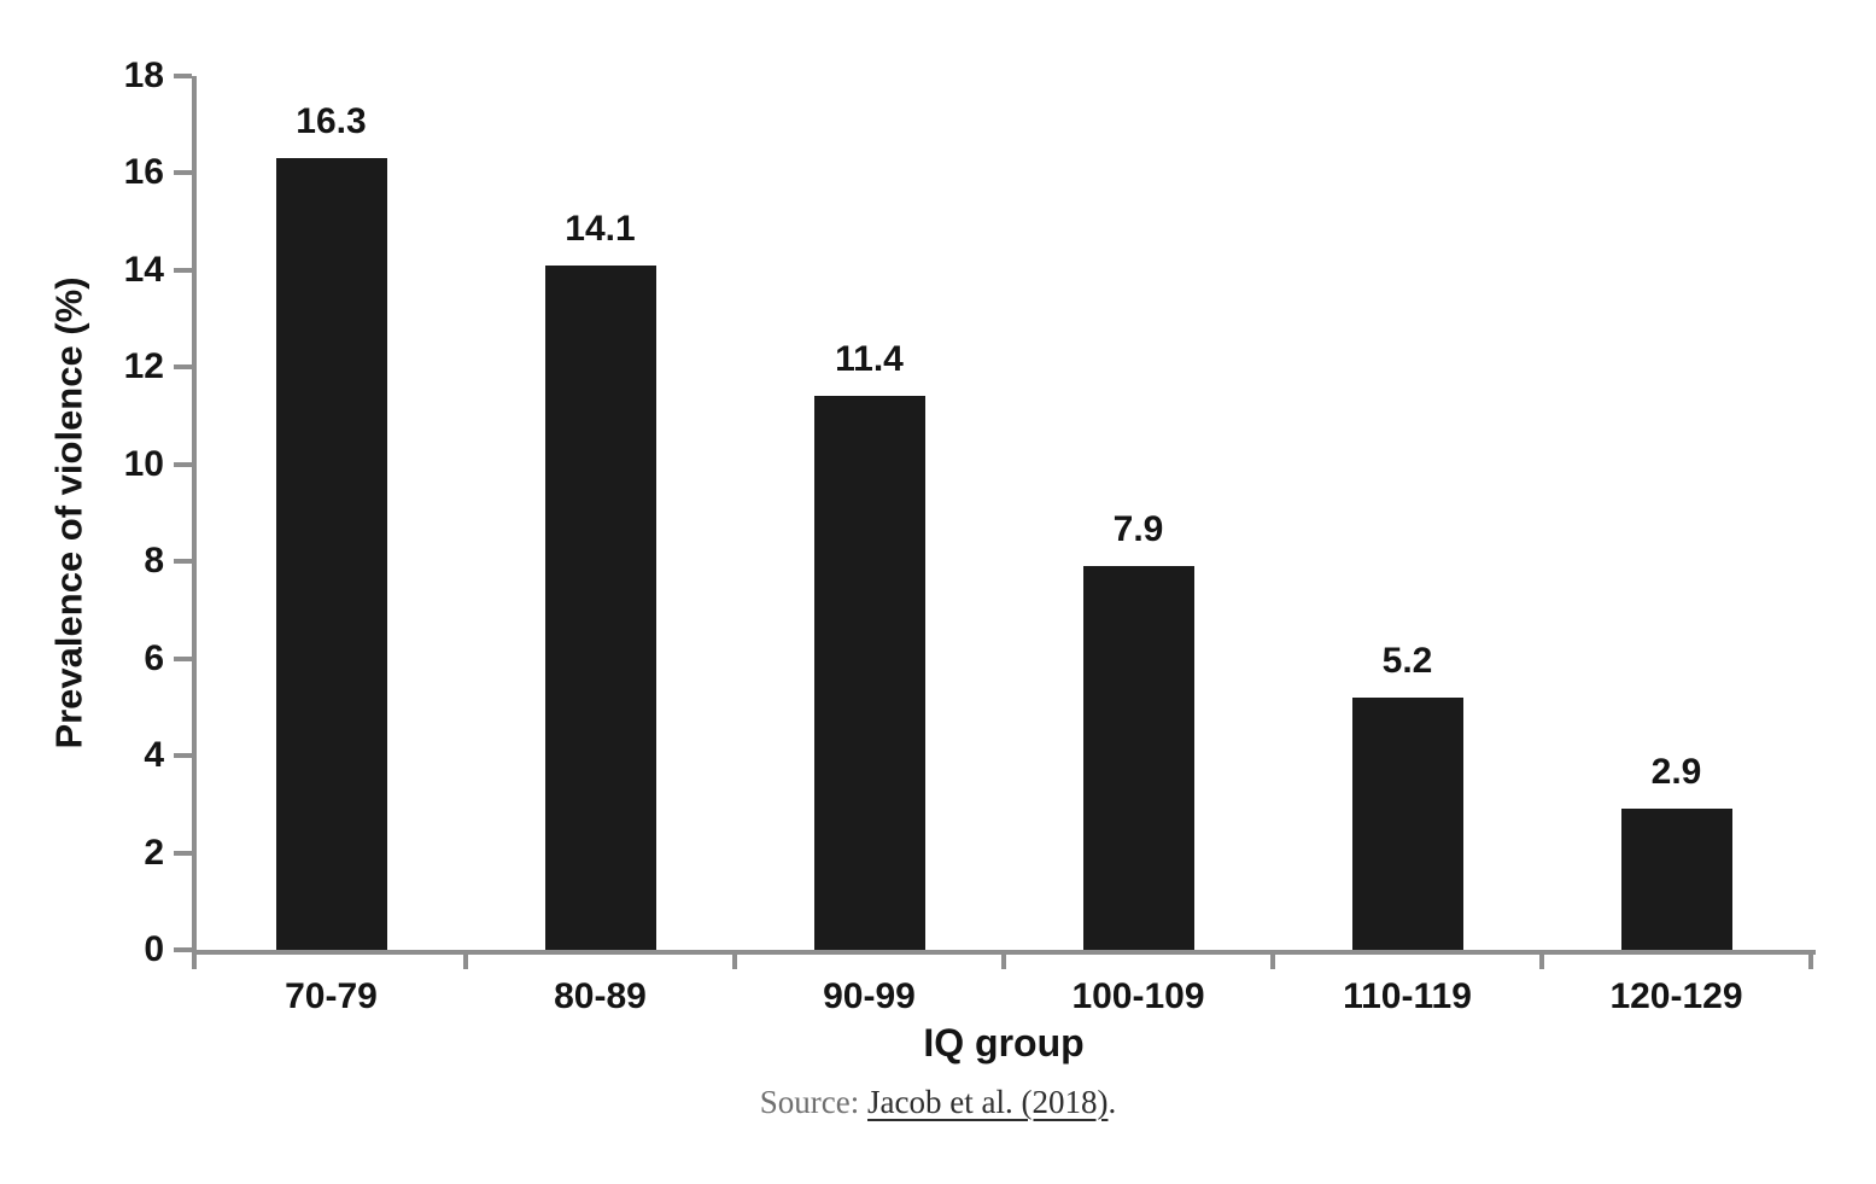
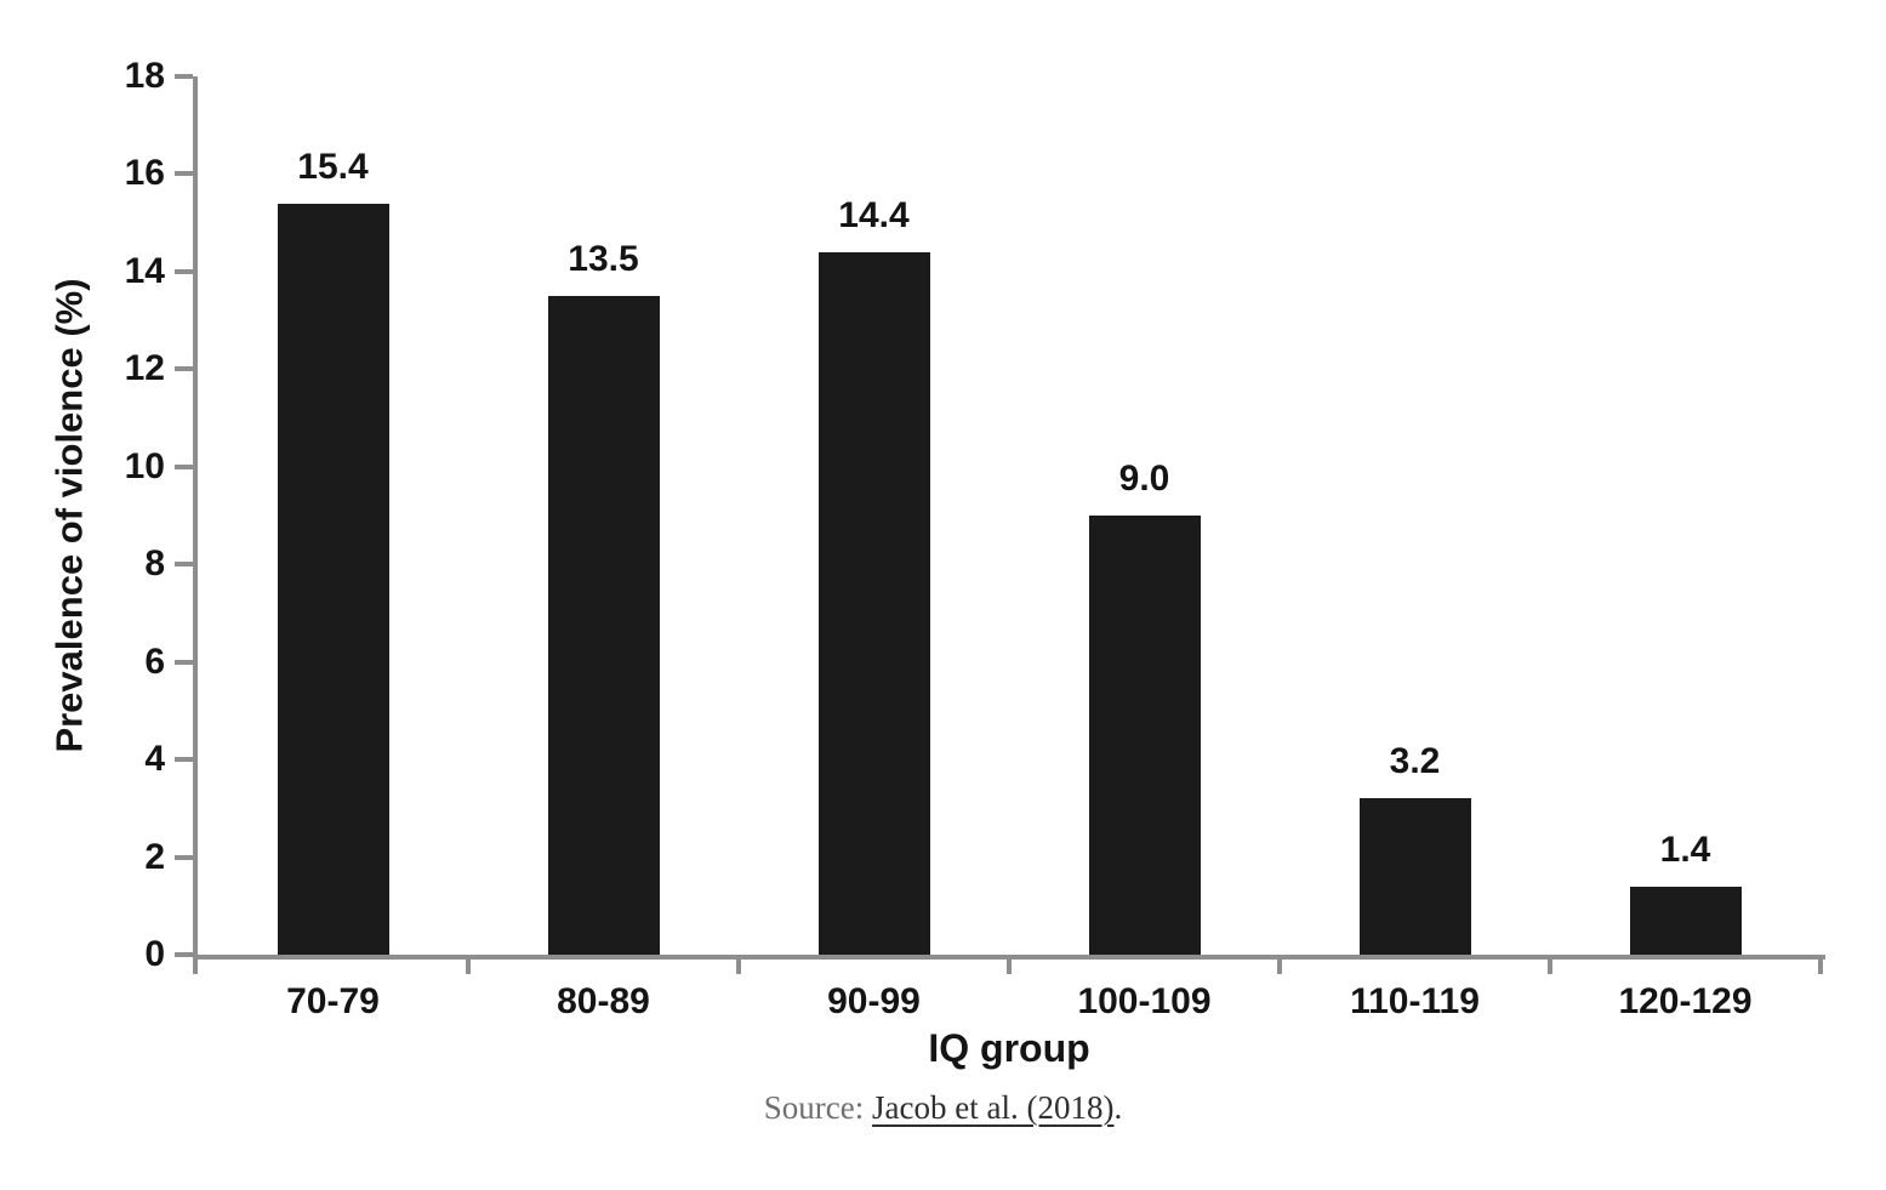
70-79: 16.3 -> 15.4
80-89: 14.1 -> 13.5
90-99: 11.4 -> 14.4
100-109: 7.9 -> 9.0
110-119: 5.2 -> 3.2
120-129: 2.9 -> 1.4
